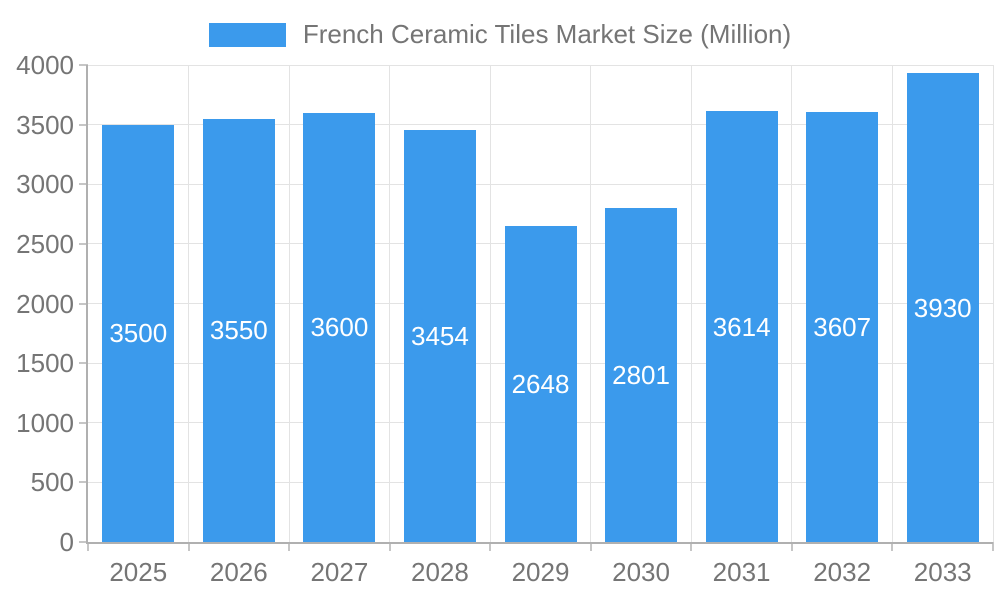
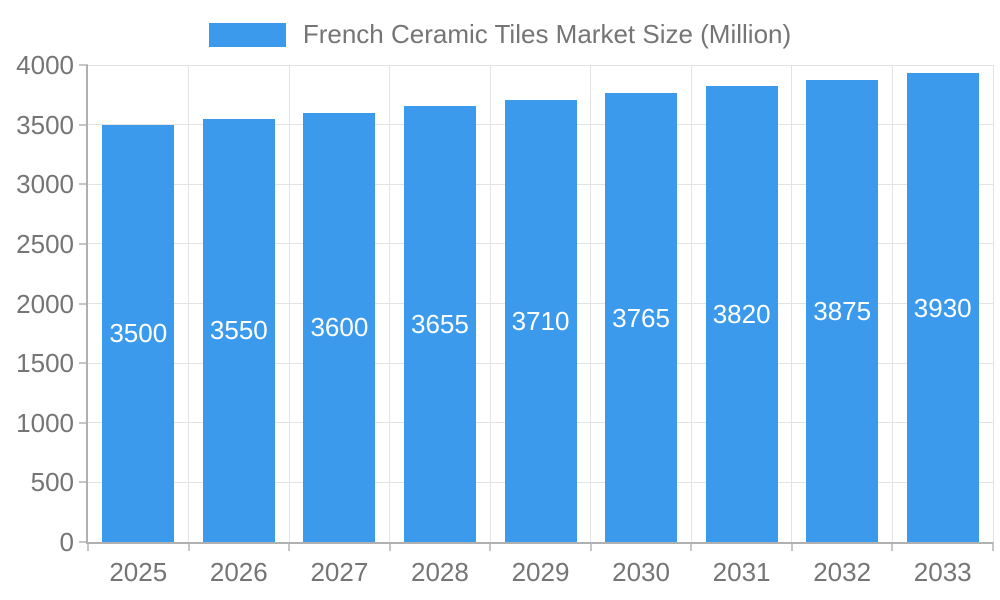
2028: 3454 -> 3655
2029: 2648 -> 3710
2030: 2801 -> 3765
2031: 3614 -> 3820
2032: 3607 -> 3875
